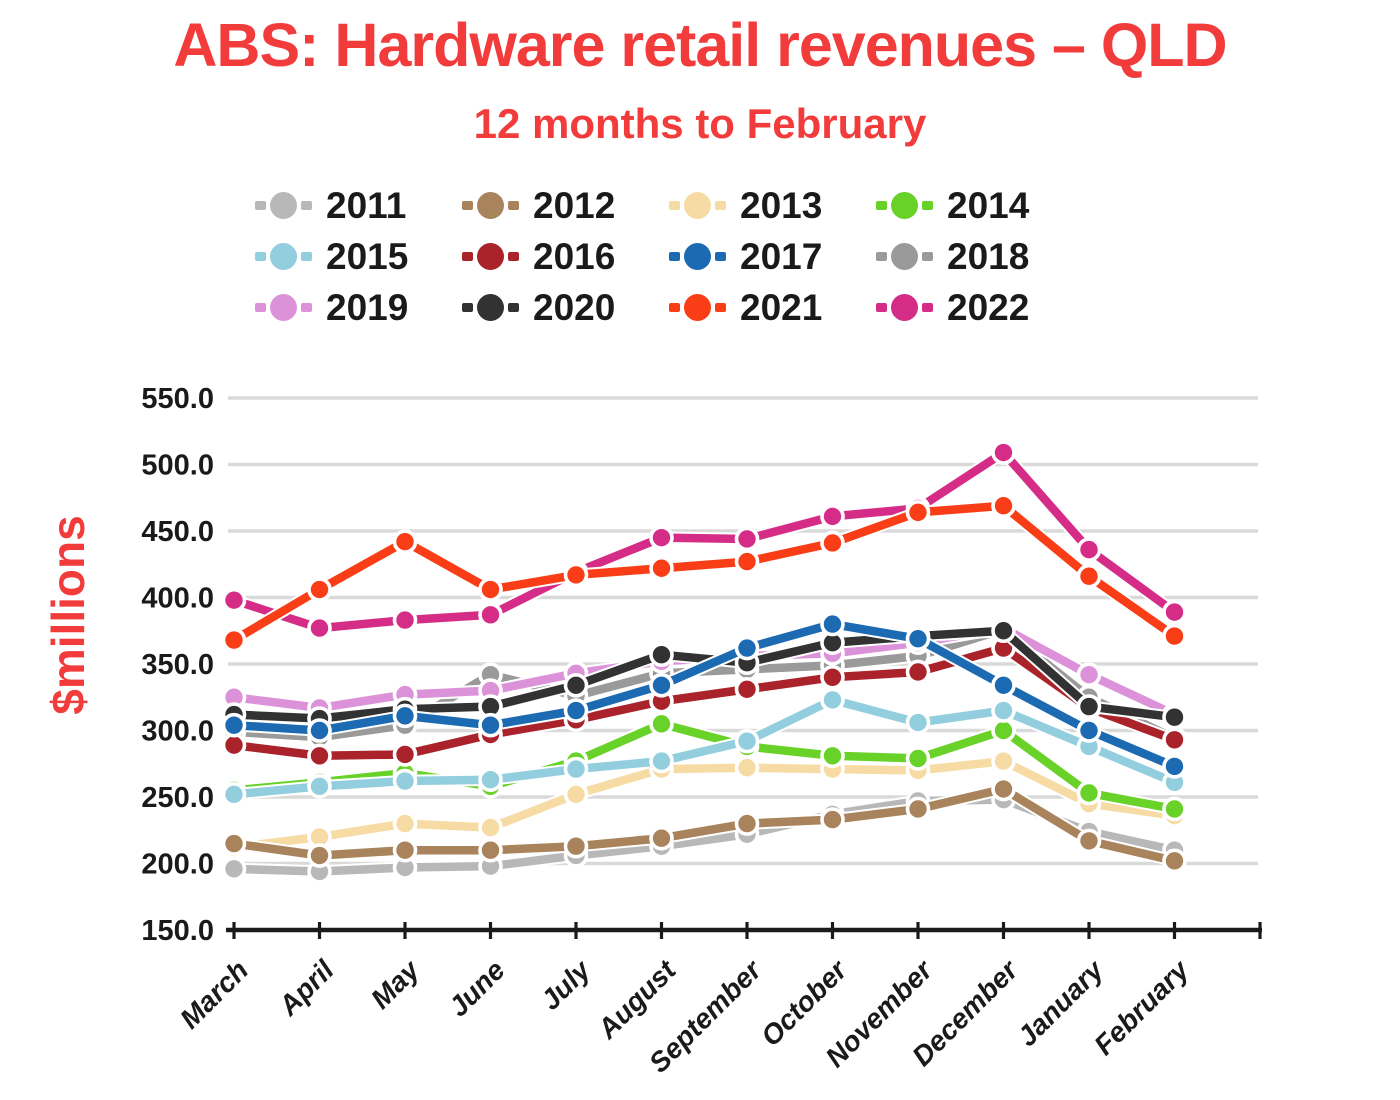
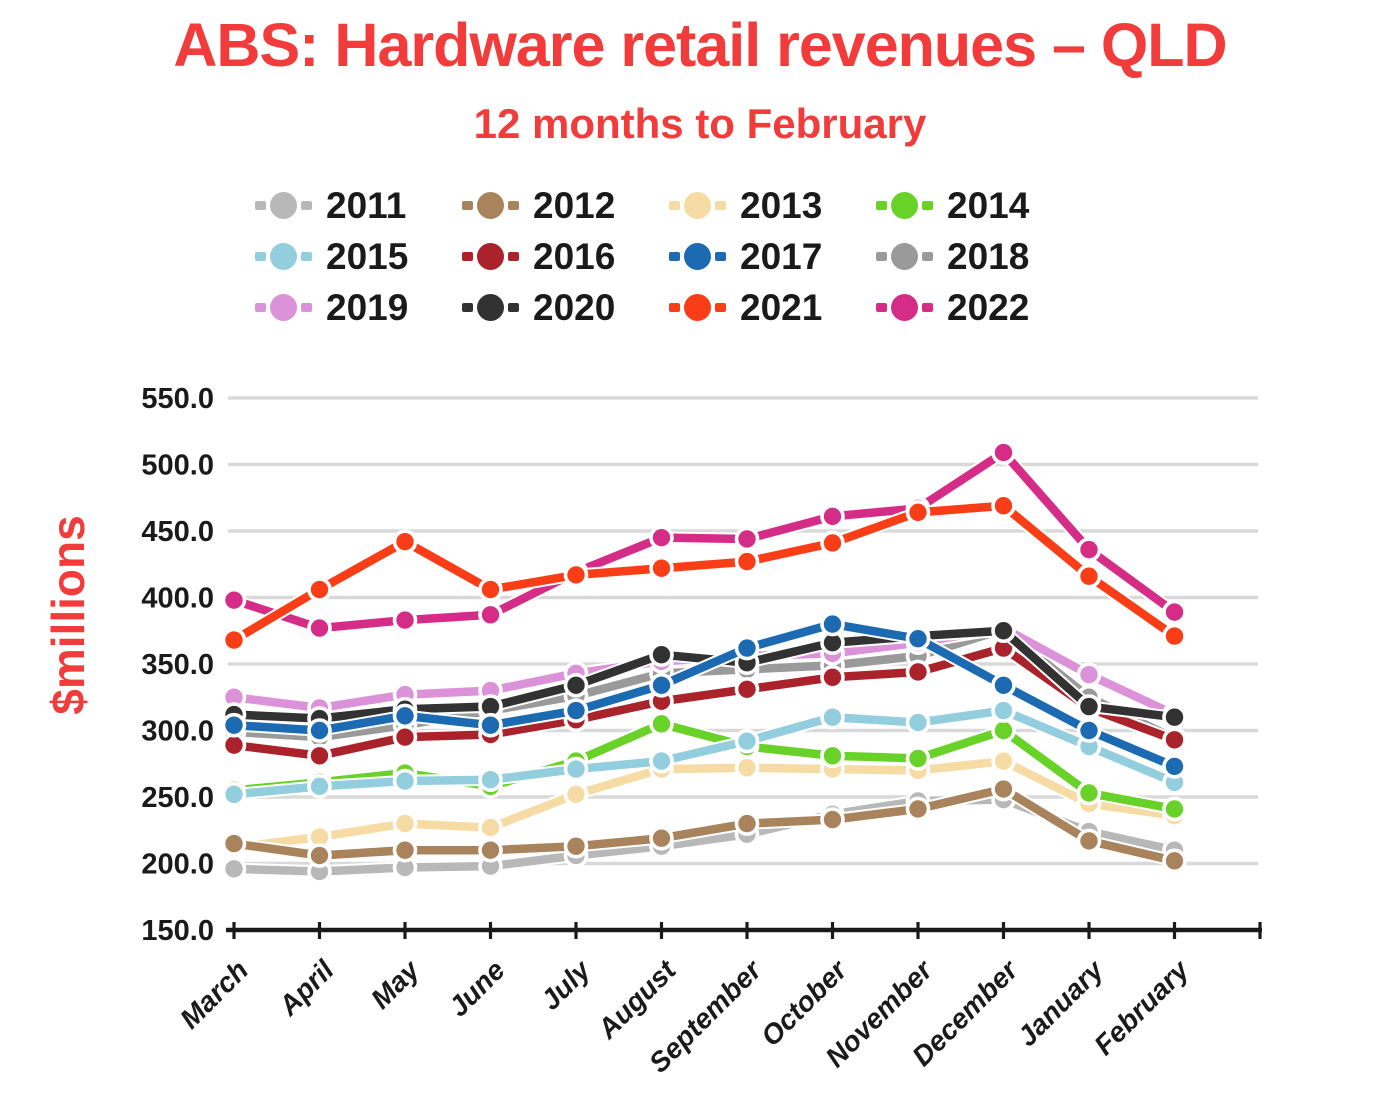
2016/May: 282 -> 295
2018/June: 342 -> 315
2015/October: 323 -> 310
